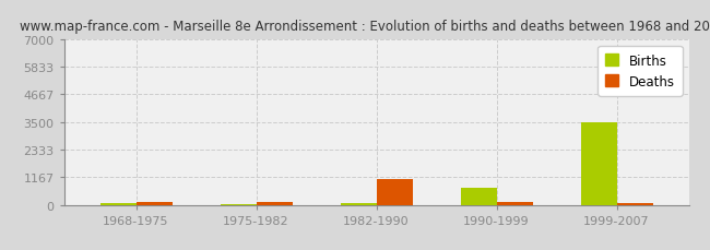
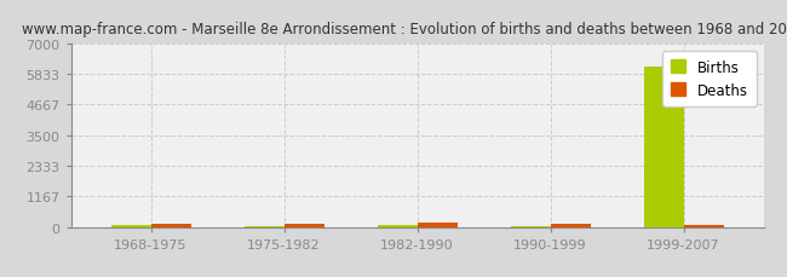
Deaths/1982-1990: 1100 -> 140
Births/1990-1999: 700 -> 40
Births/1999-2007: 3500 -> 6100
